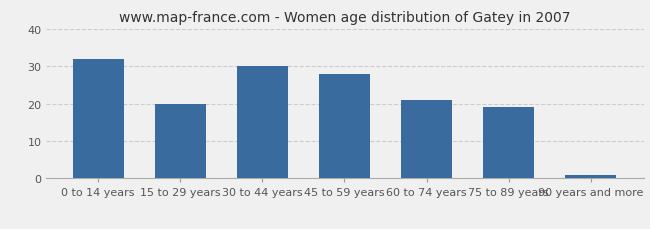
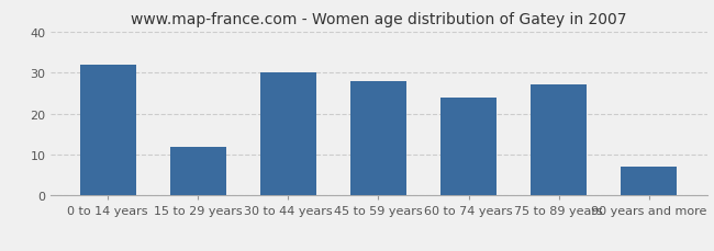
15 to 29 years: 20 -> 12
60 to 74 years: 21 -> 24
75 to 89 years: 19 -> 27
90 years and more: 1 -> 7
